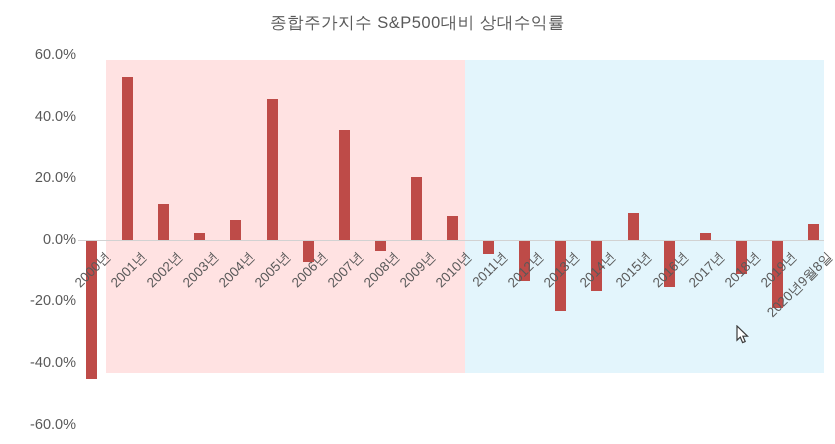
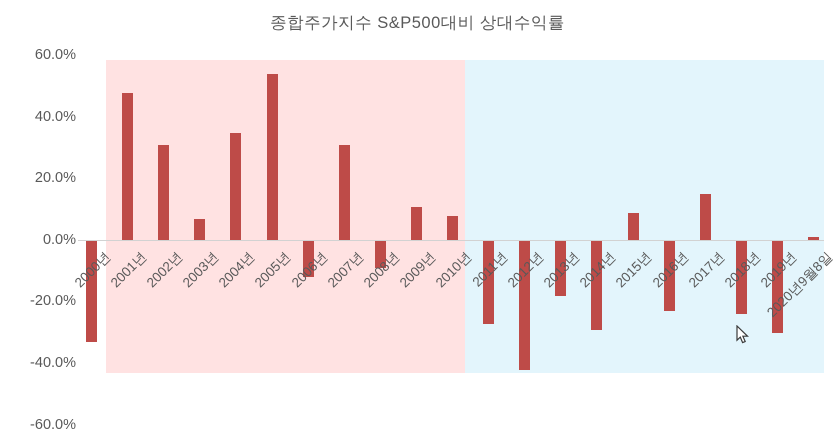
2000년: -45% -> -33%
2001년: 53% -> 48%
2002년: 12% -> 31%
2003년: 2% -> 7%
2004년: 6% -> 35%
2005년: 46% -> 54%
2006년: -7% -> -12%
2007년: 36% -> 31%
2008년: -4% -> -9%
2009년: 20% -> 11%
2011년: -4% -> -27%
2012년: -13% -> -42%
2013년: -23% -> -18%
2014년: -16% -> -29%
2016년: -15% -> -23%
2017년: 2% -> 15%
2018년: -11% -> -24%
2019년: -22% -> -30%
2020년9월8일: 6% -> 1%
